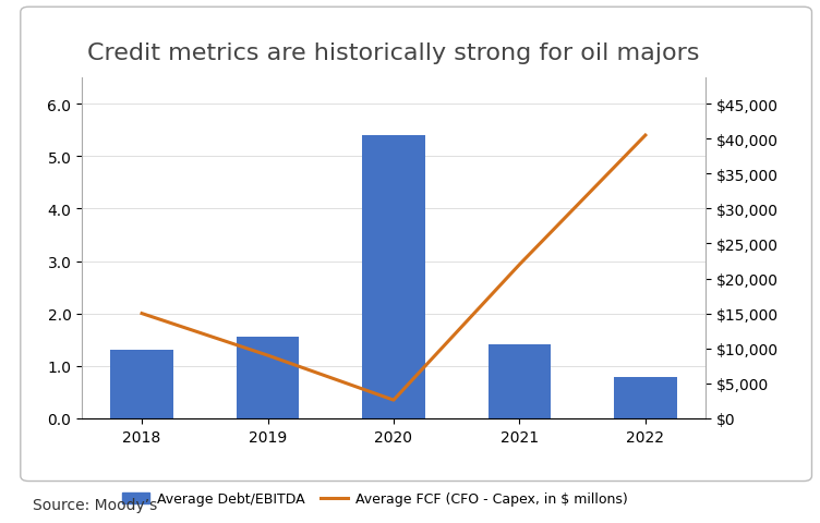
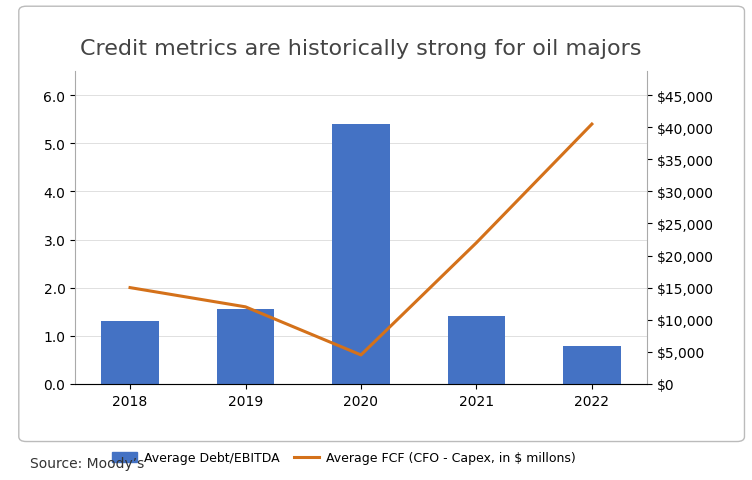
Average FCF (CFO - Capex, in $ millons)/2019: $9,000 -> $12,000
Average FCF (CFO - Capex, in $ millons)/2020: $2,600 -> $4,500
